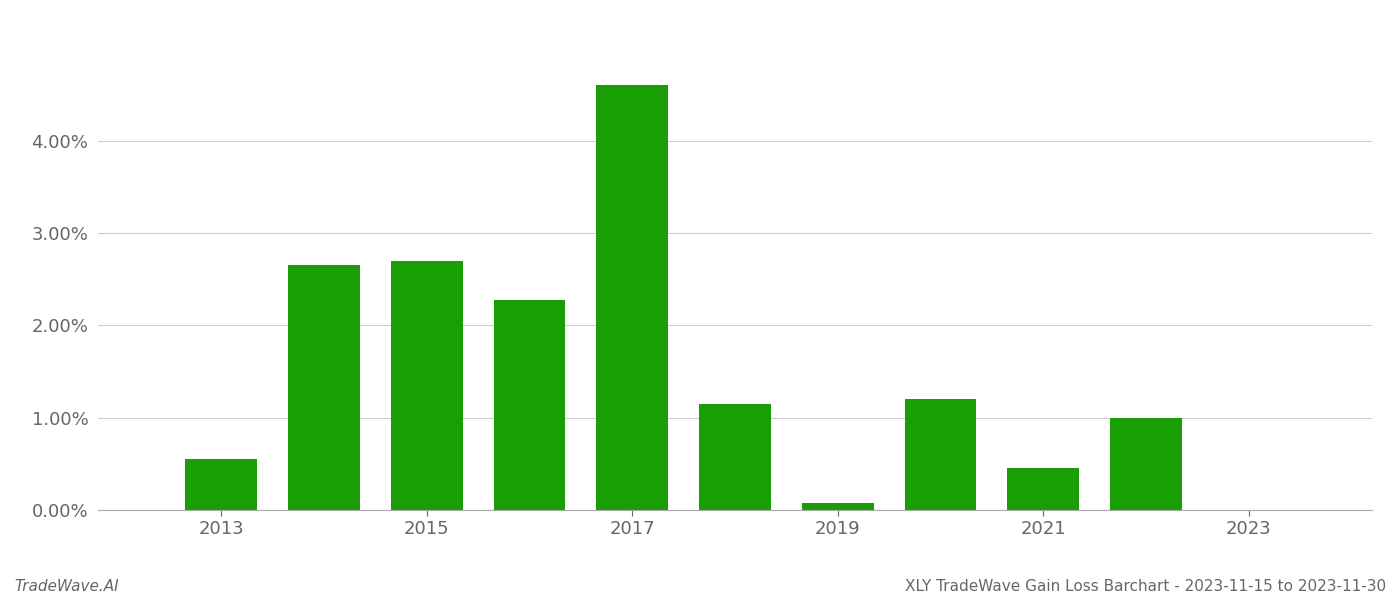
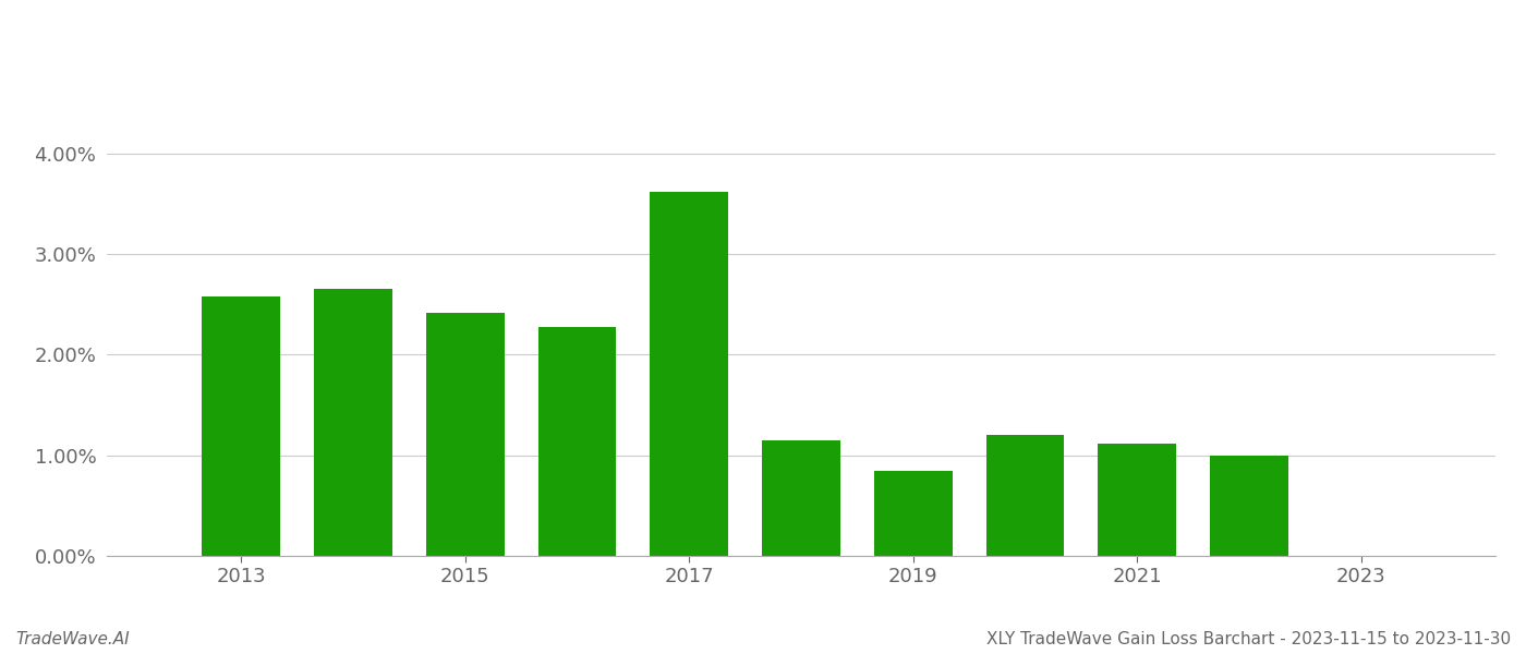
2013: 0.55% -> 2.58%
2015: 2.70% -> 2.42%
2017: 4.60% -> 3.62%
2019: 0.08% -> 0.84%
2021: 0.45% -> 1.12%
